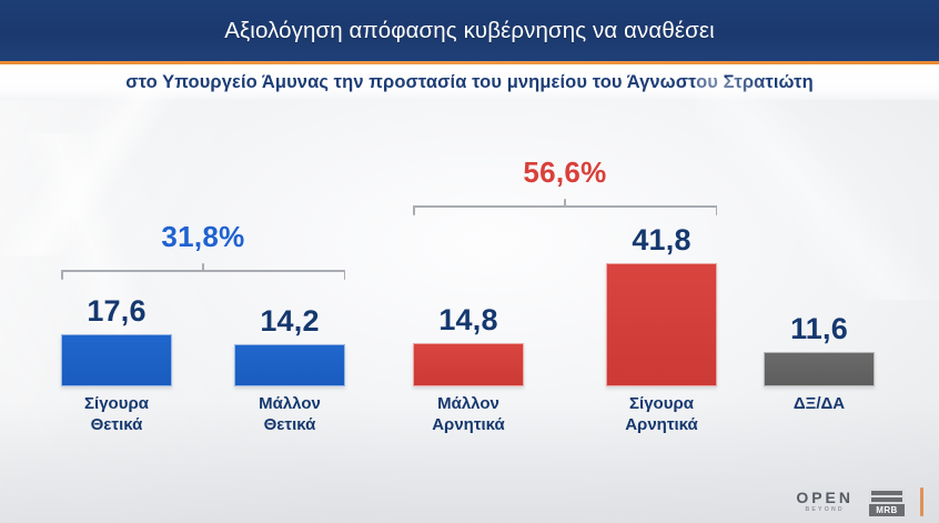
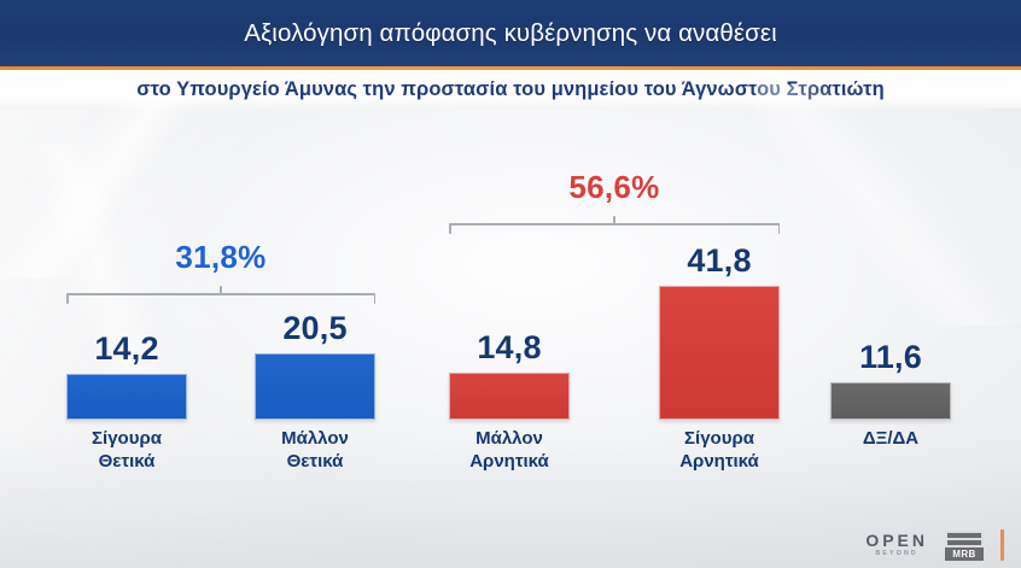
Σίγουρα Θετικά: 17,6 -> 14,2
Μάλλον Θετικά: 14,2 -> 20,5
